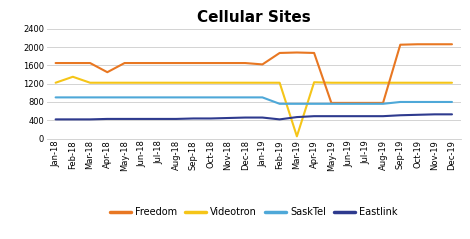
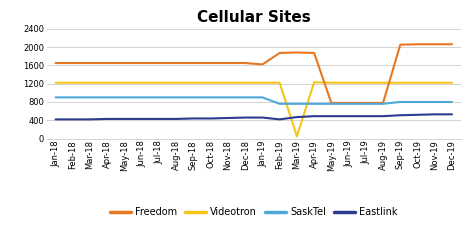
Videotron/Feb-18: 1350 -> 1220
Freedom/Apr-18: 1450 -> 1650
